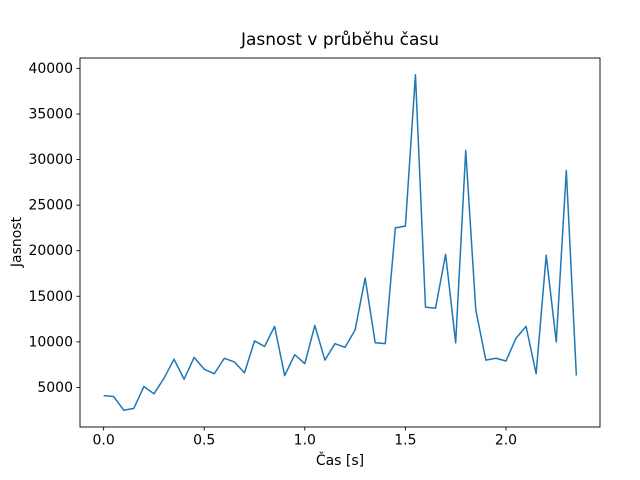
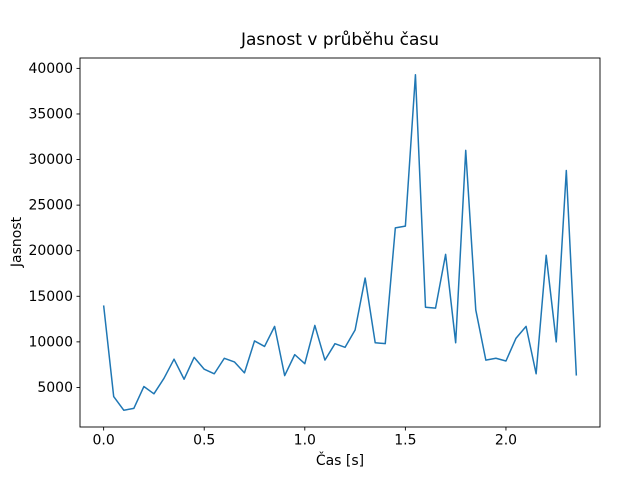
0.0: 4000 -> 14000
